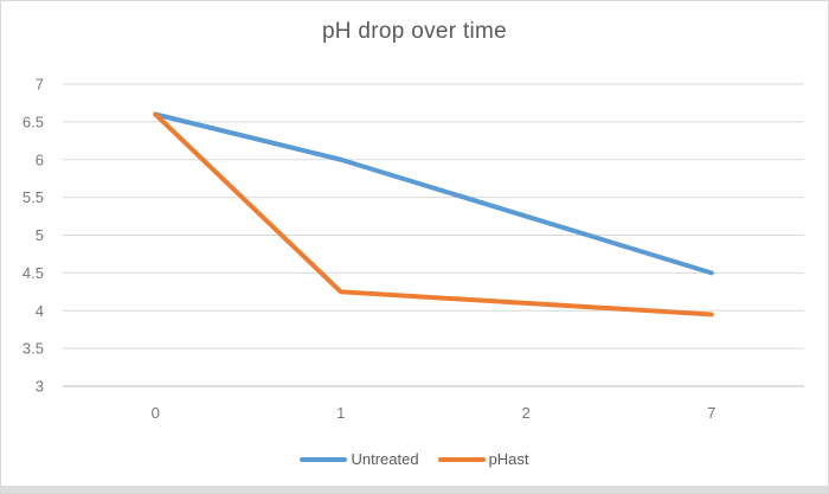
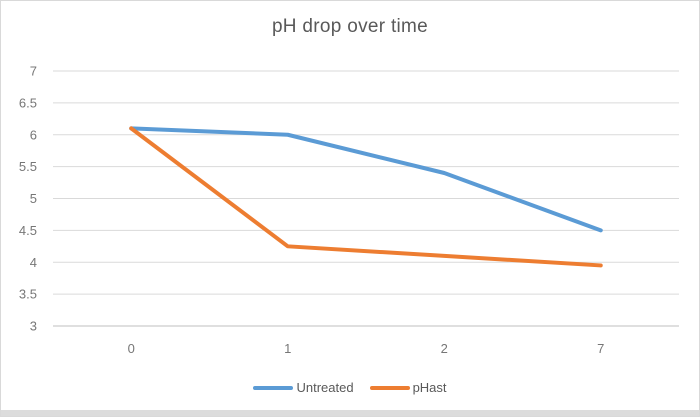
Untreated/0: 6.6 -> 6.1
pHast/0: 6.6 -> 6.1
Untreated/2: 5.2 -> 5.4
